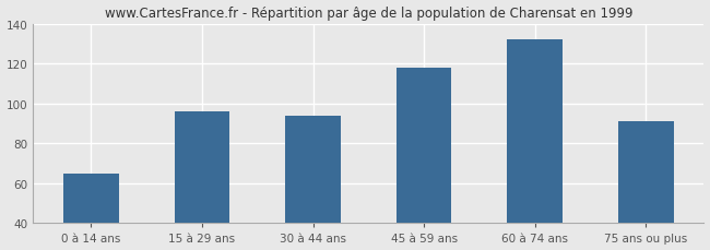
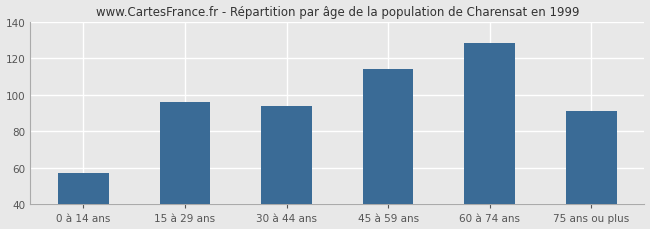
0 à 14 ans: 65 -> 57
45 à 59 ans: 118 -> 114
60 à 74 ans: 132 -> 128
